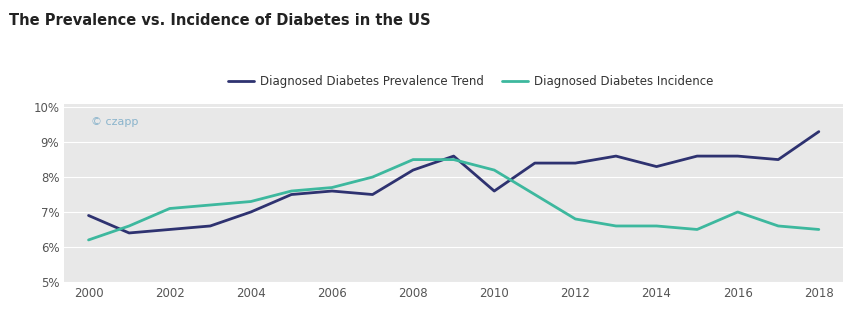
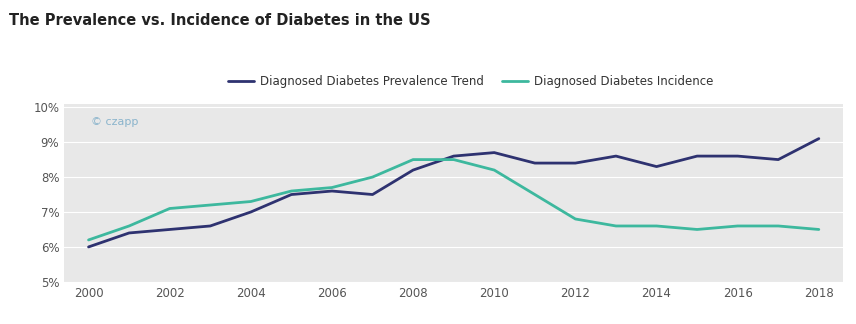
Diagnosed Diabetes Prevalence Trend/2000: 6.9% -> 6.0%
Diagnosed Diabetes Prevalence Trend/2010: 7.6% -> 8.7%
Diagnosed Diabetes Incidence/2016: 7.0% -> 6.6%
Diagnosed Diabetes Prevalence Trend/2018: 9.3% -> 9.1%
